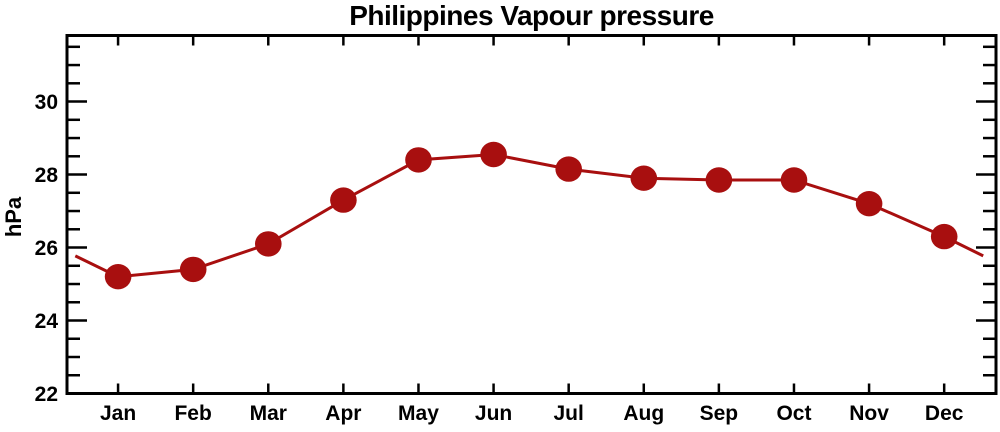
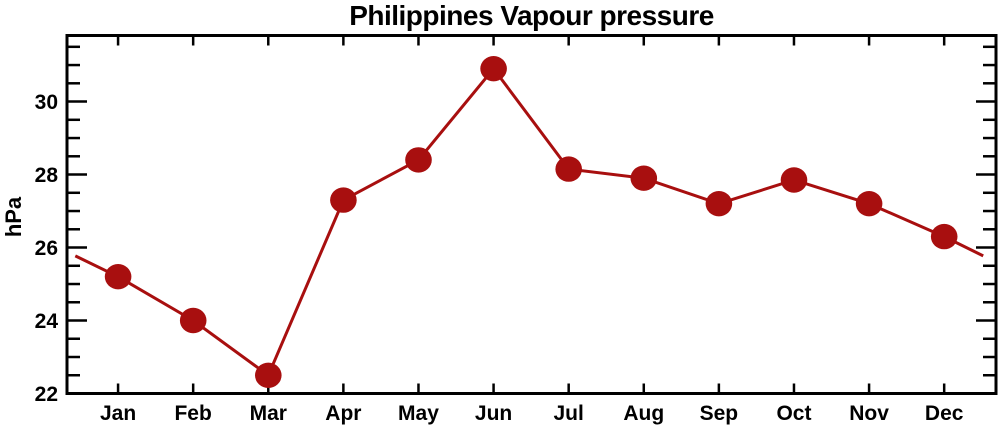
Feb: 25.4 -> 24.0
Mar: 26.1 -> 22.5
Jun: 28.6 -> 30.9
Sep: 27.9 -> 27.2
